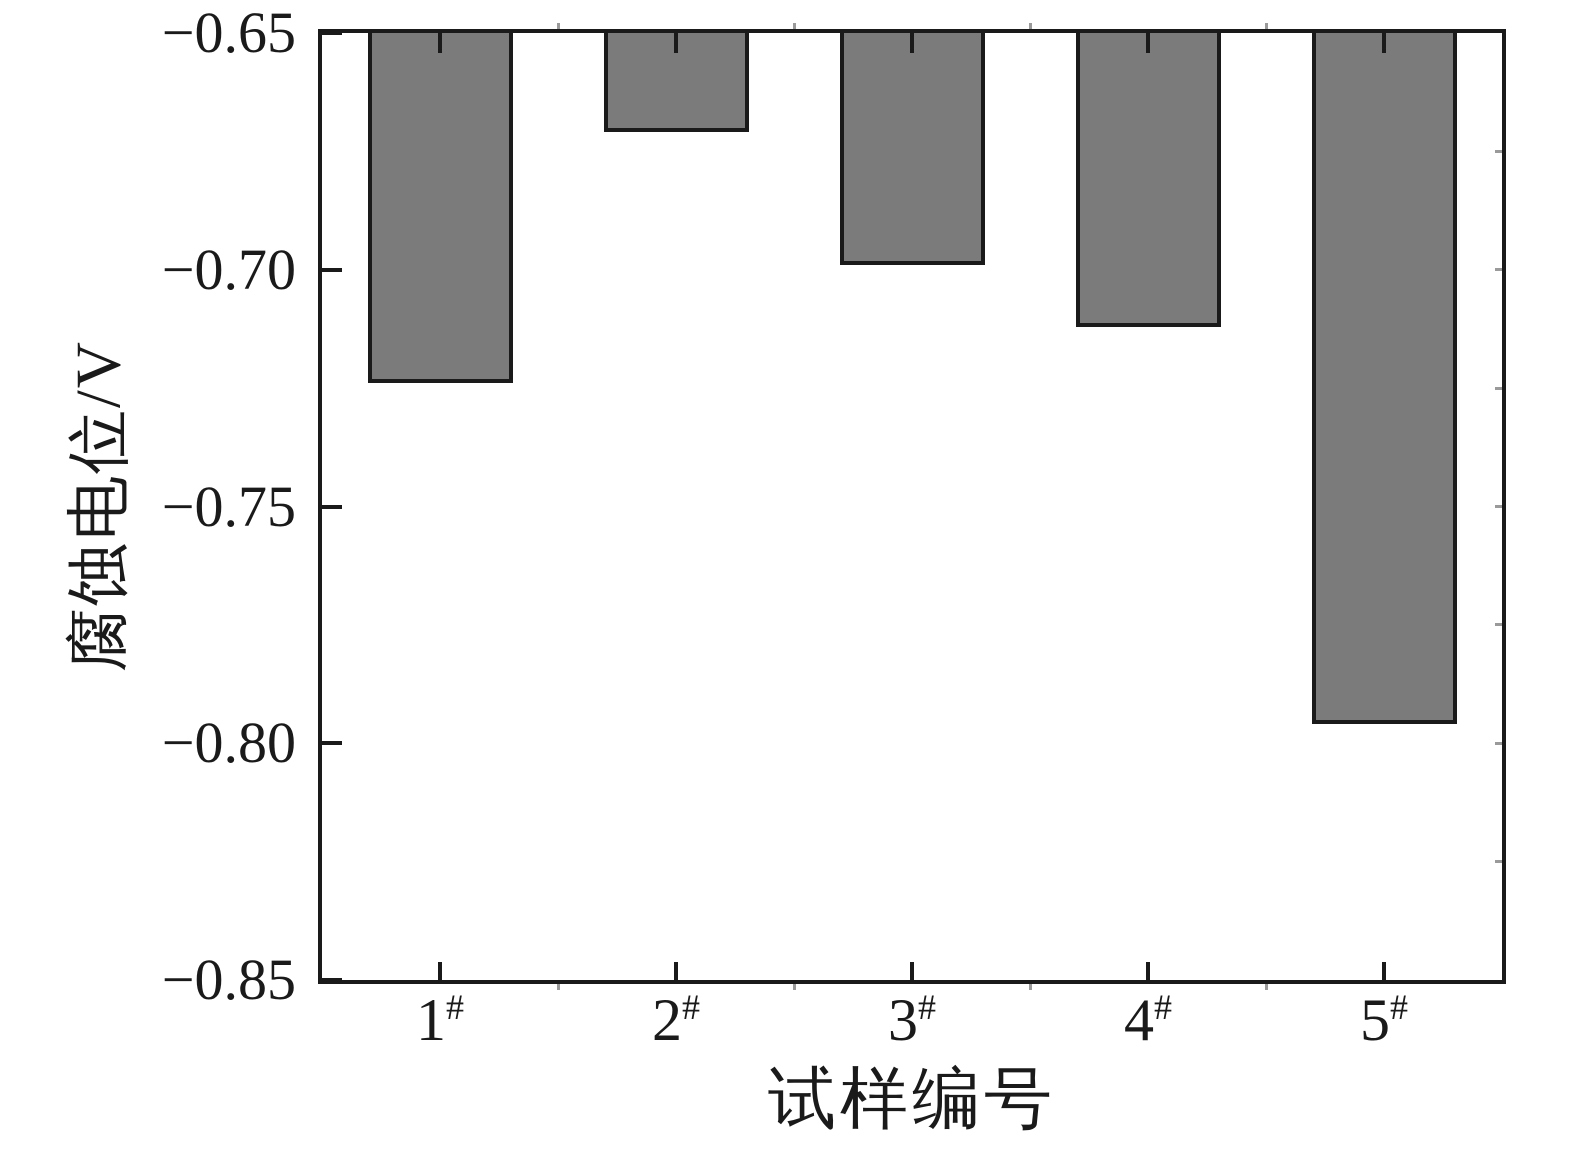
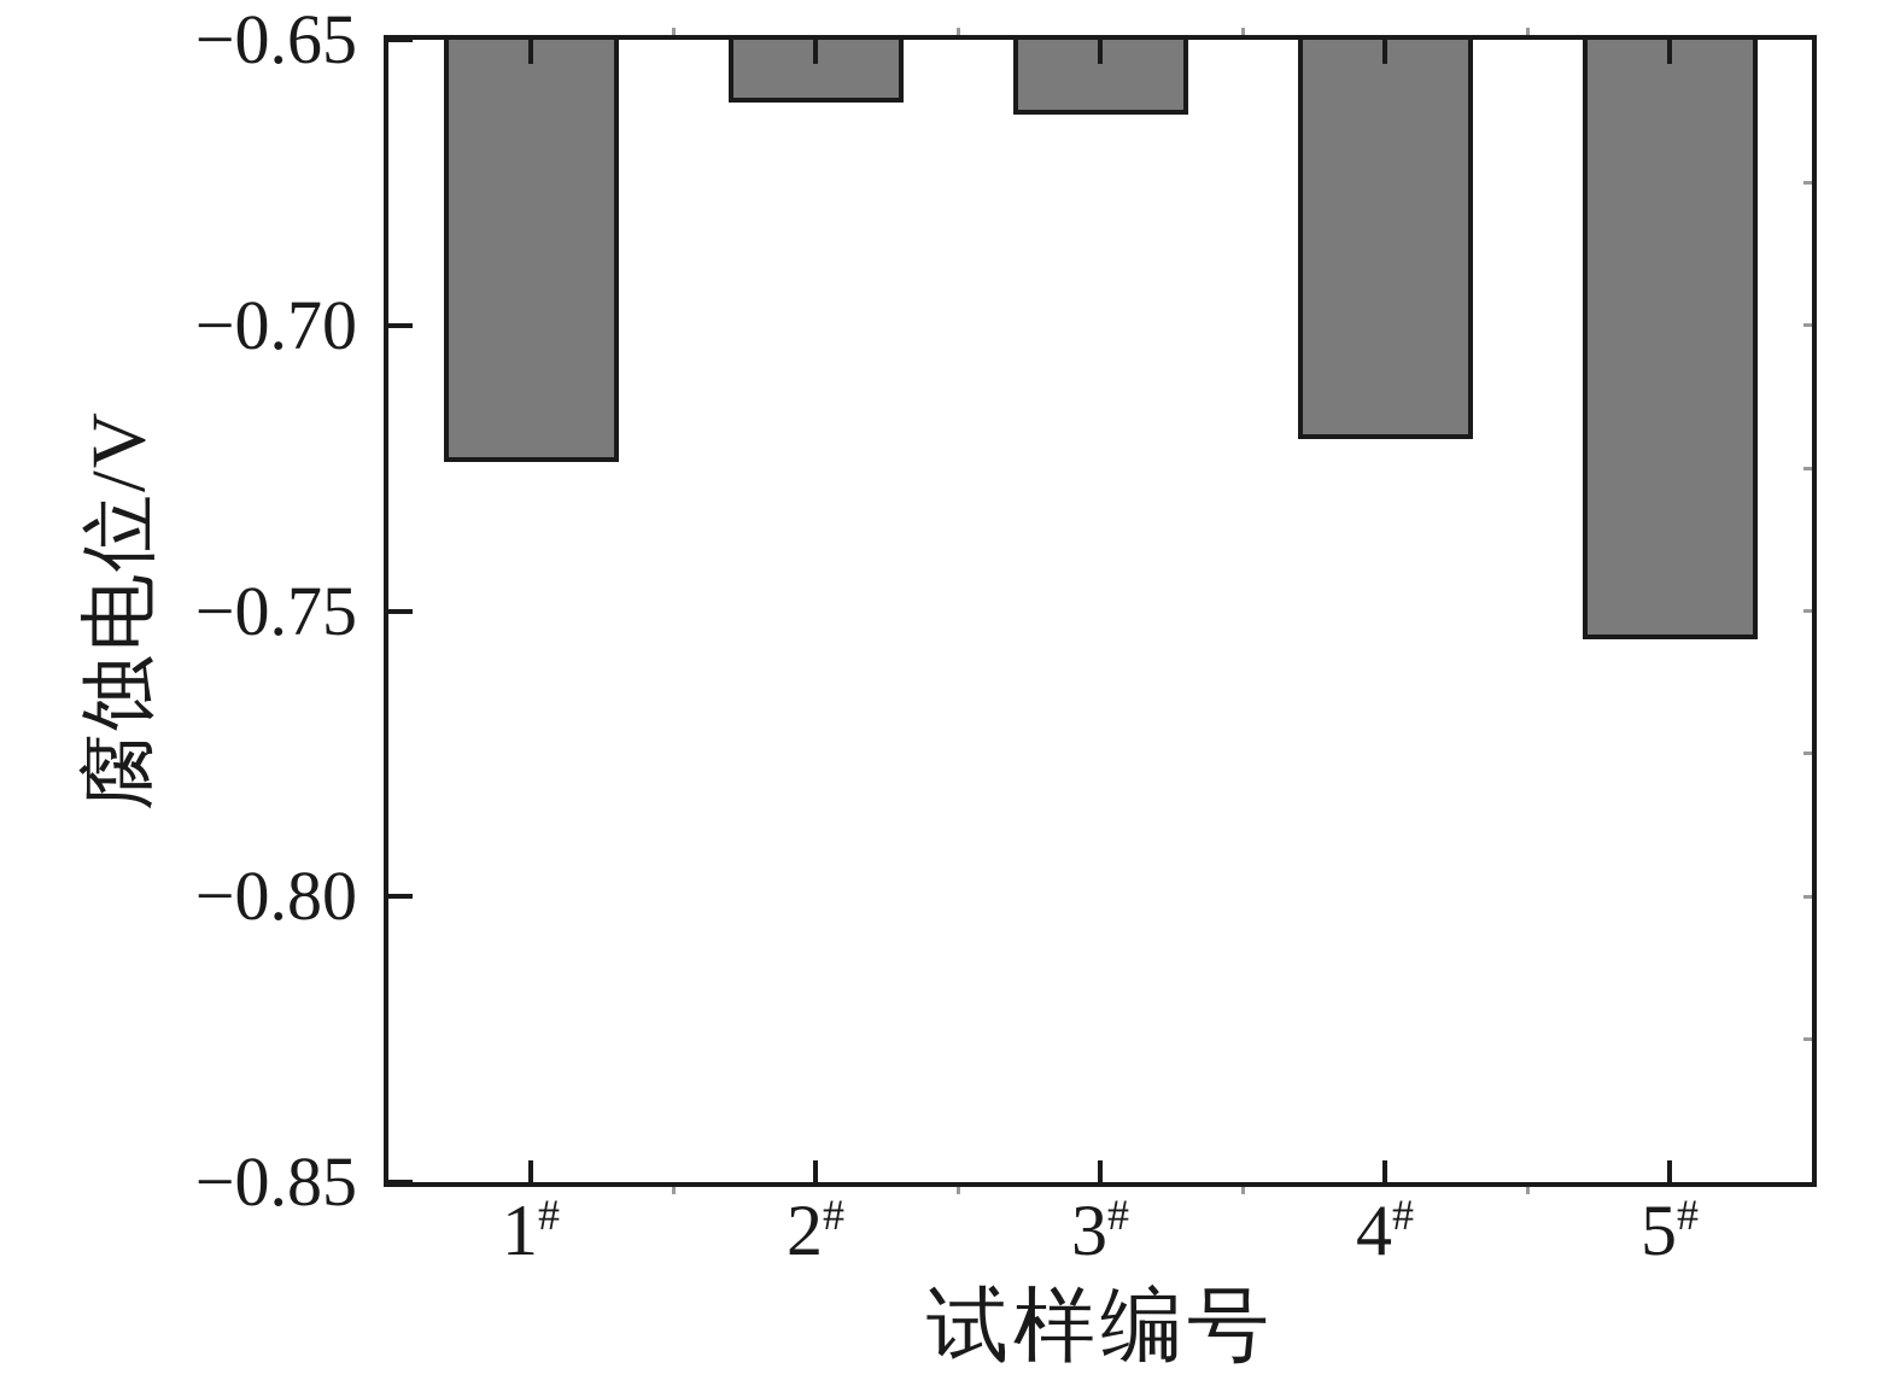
2: -0.671 -> -0.661
3: -0.699 -> -0.663
4: -0.712 -> -0.720
5: -0.796 -> -0.755
